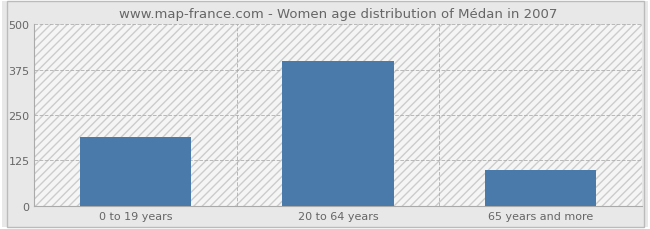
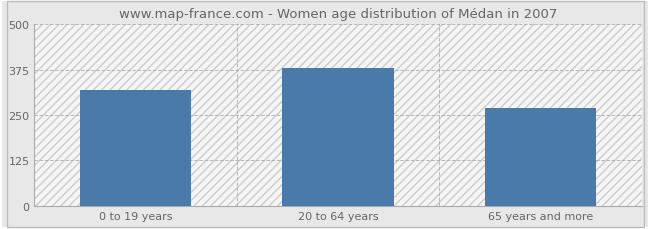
0 to 19 years: 190 -> 320
20 to 64 years: 400 -> 380
65 years and more: 100 -> 270
